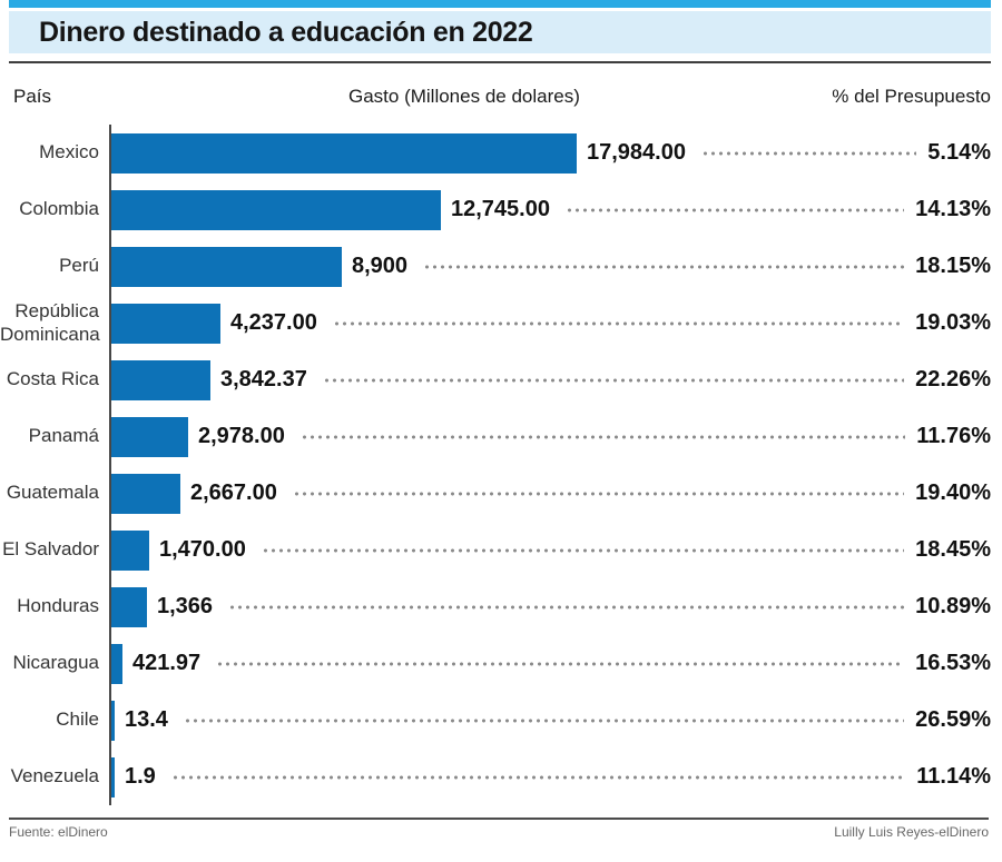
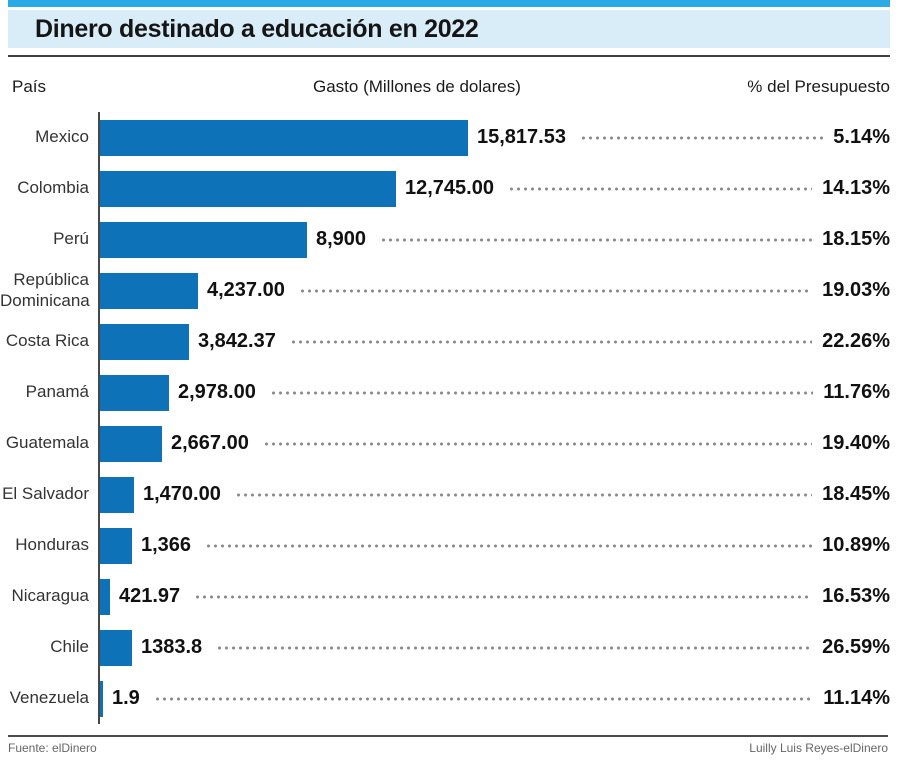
Gasto (Millones de dolares)/Mexico: 17,984.00 -> 15,817.53
Gasto (Millones de dolares)/Chile: 13.4 -> 1383.8
